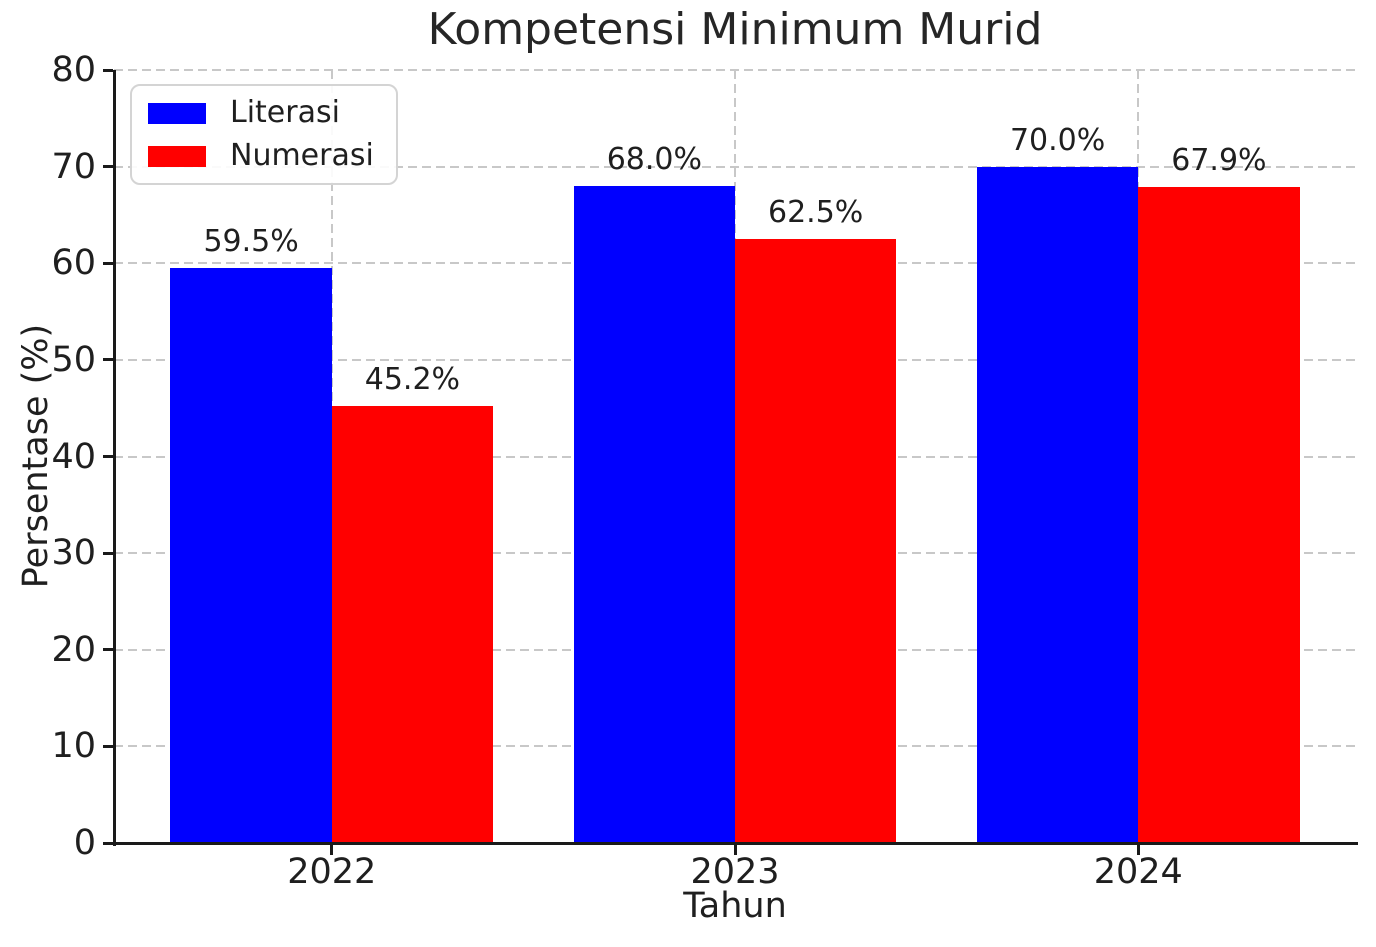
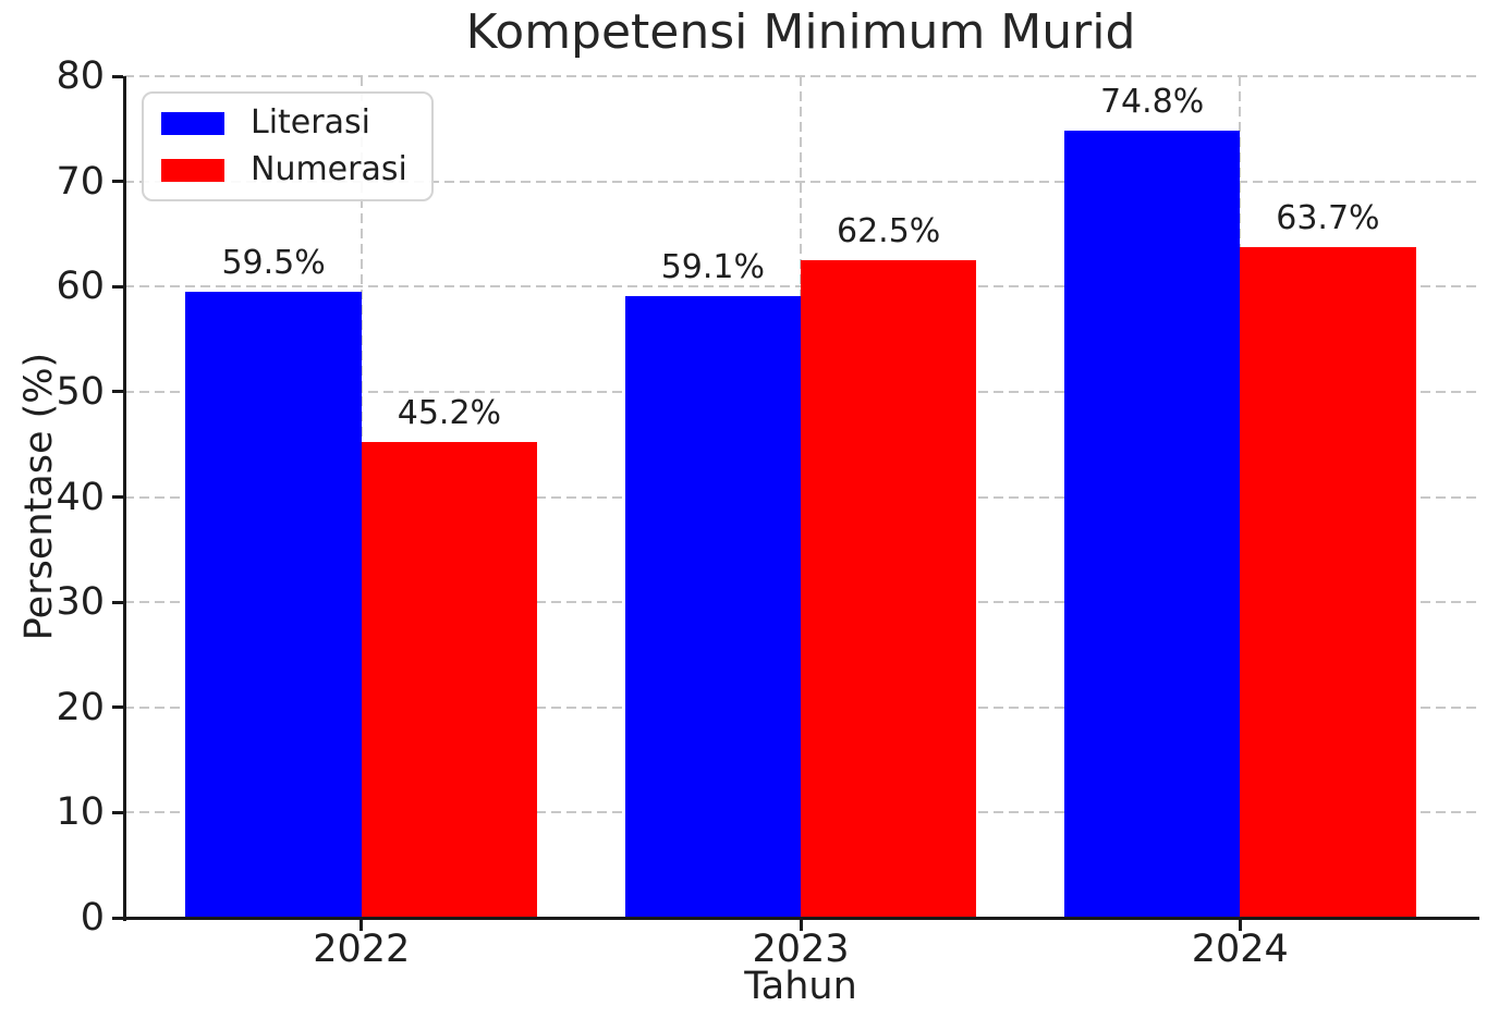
Literasi/2023: 68.0% -> 59.1%
Literasi/2024: 70.0% -> 74.8%
Numerasi/2024: 67.9% -> 63.7%
